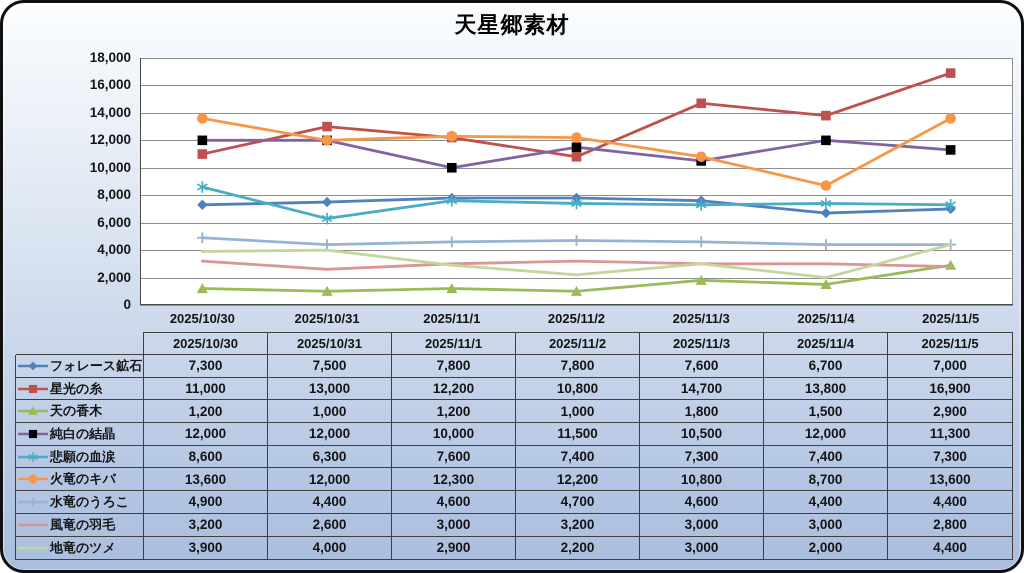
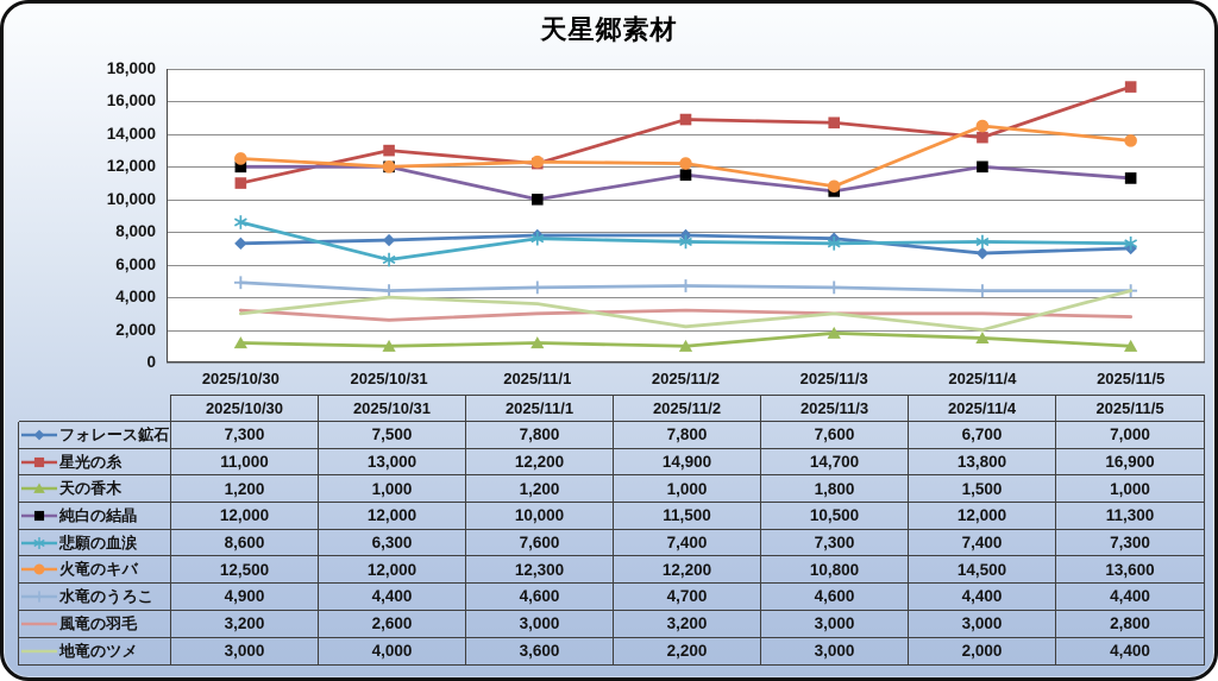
火竜のキバ/2025/10/30: 13,600 -> 12,500
地竜のツメ/2025/10/30: 3,900 -> 3,000
地竜のツメ/2025/11/1: 2,900 -> 3,600
星光の糸/2025/11/2: 10,800 -> 14,900
火竜のキバ/2025/11/4: 8,700 -> 14,500
天の香木/2025/11/5: 2,900 -> 1,000
